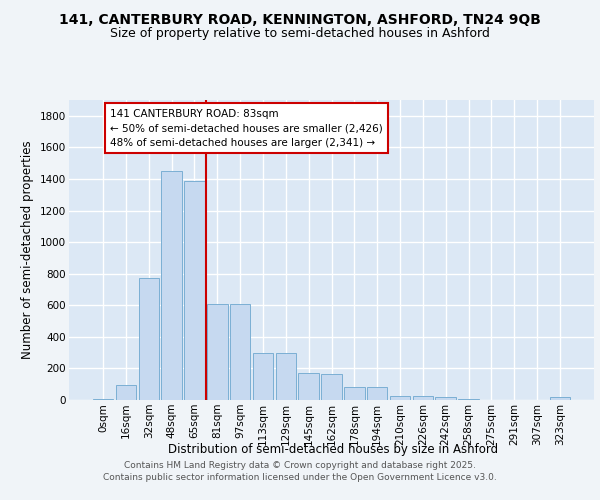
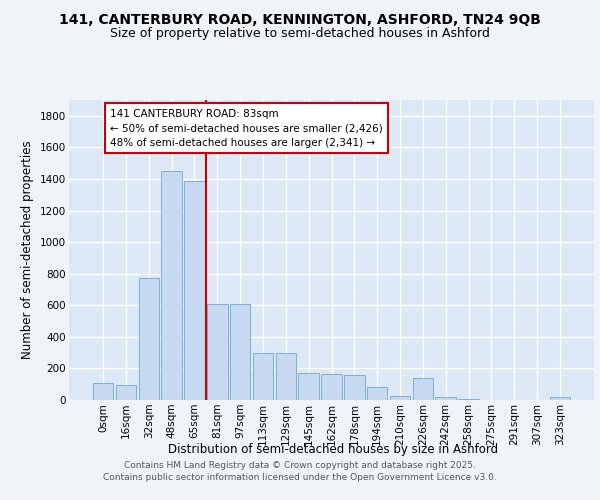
0sqm: 0 -> 110
178sqm: 80 -> 160
226sqm: 20 -> 140
